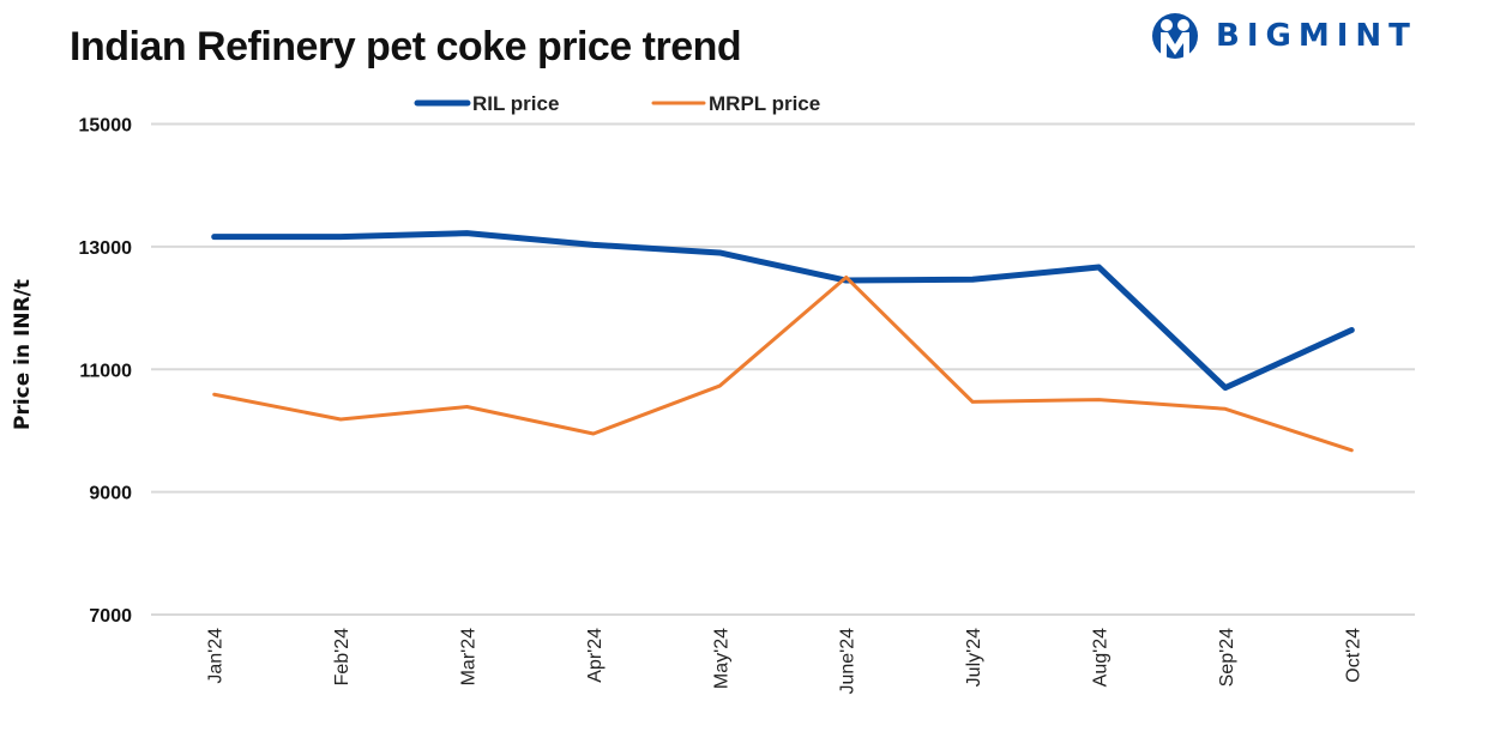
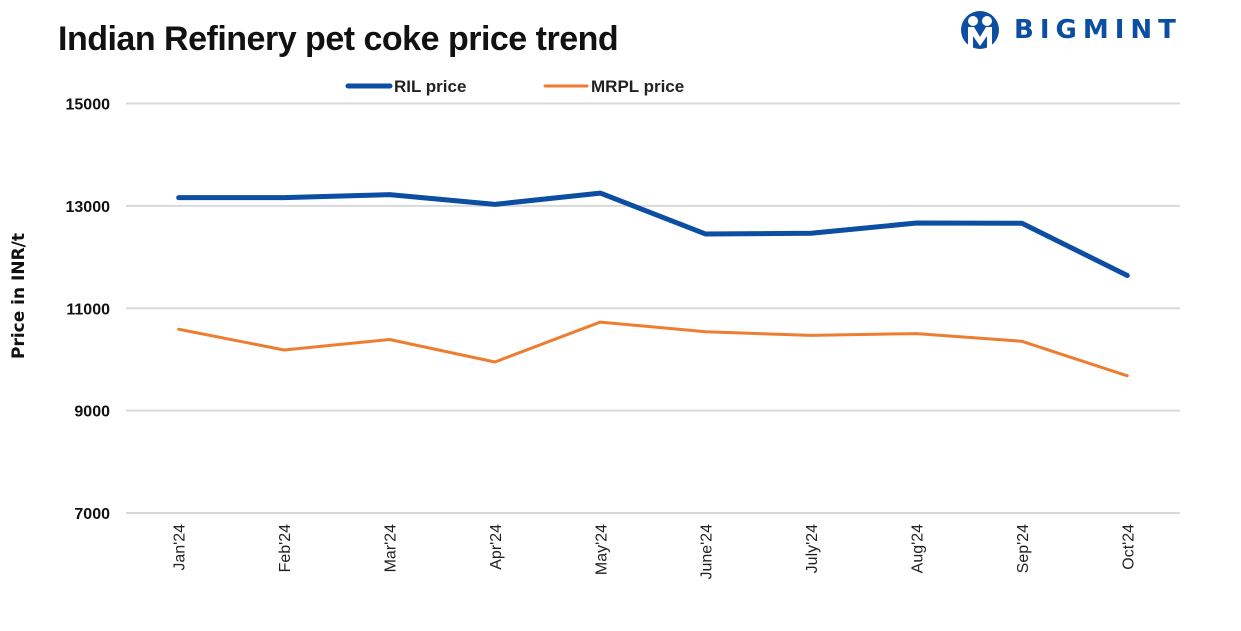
RIL price/May'24: 12900 -> 13200
MRPL price/June'24: 12500 -> 10500
RIL price/Sep'24: 10700 -> 12700
